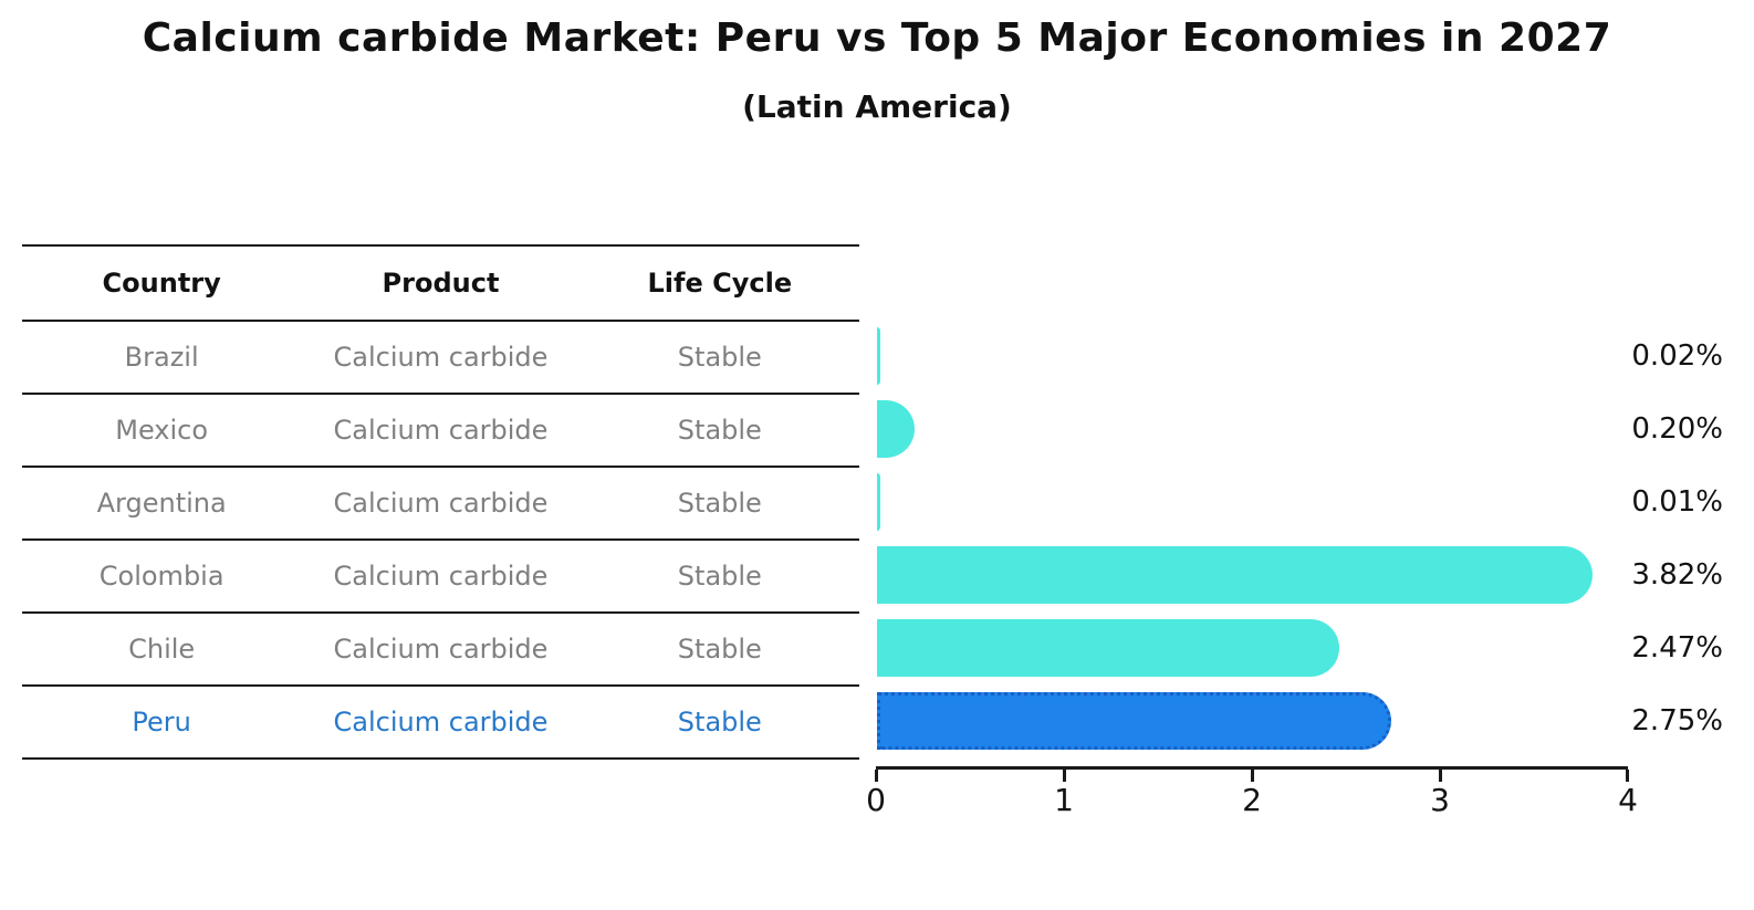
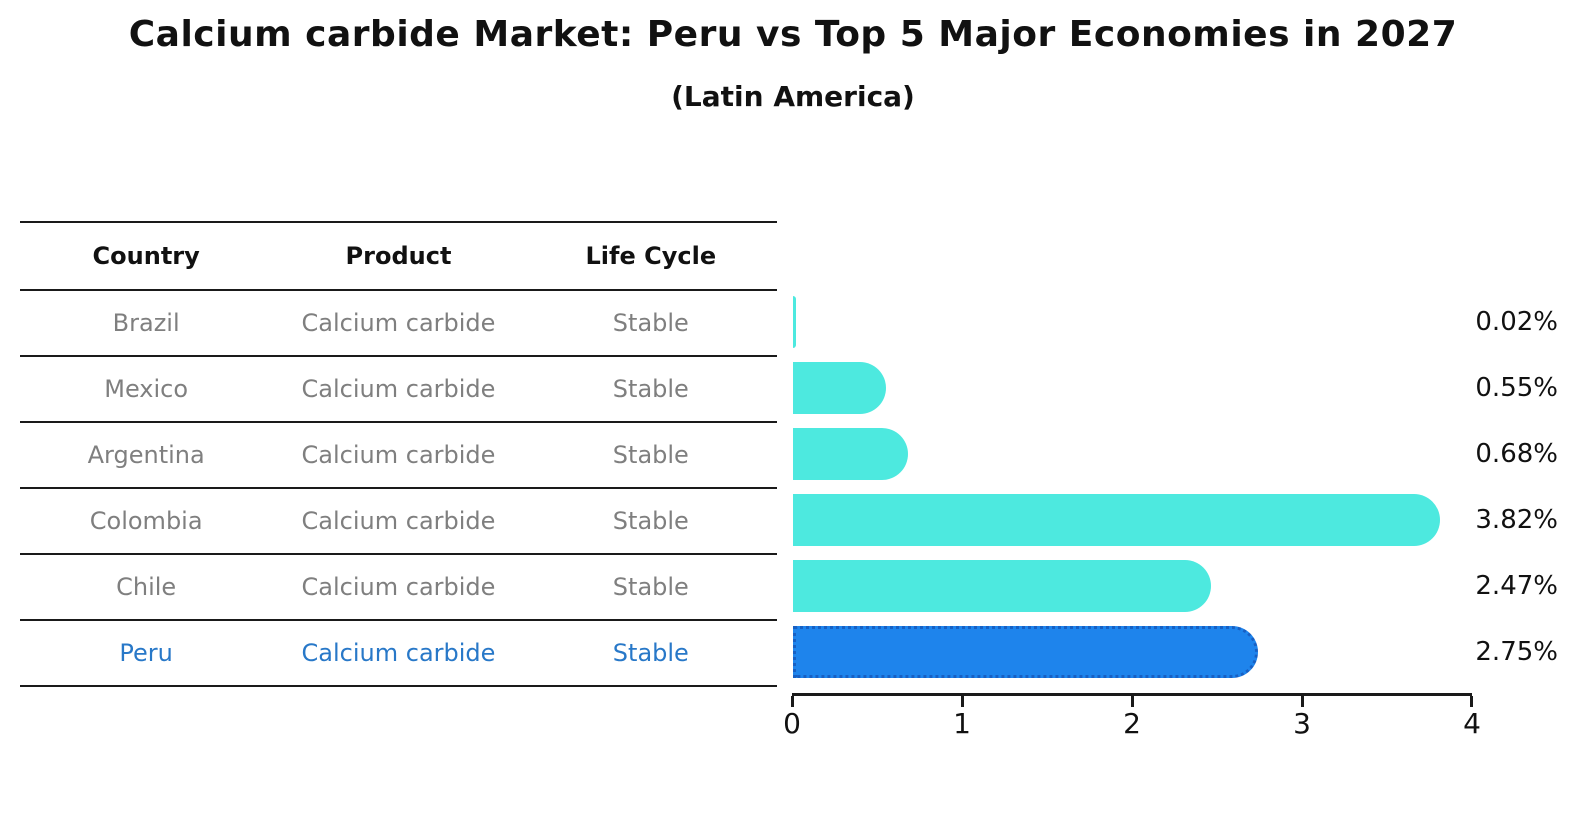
Mexico: 0.20% -> 0.55%
Argentina: 0.01% -> 0.68%
